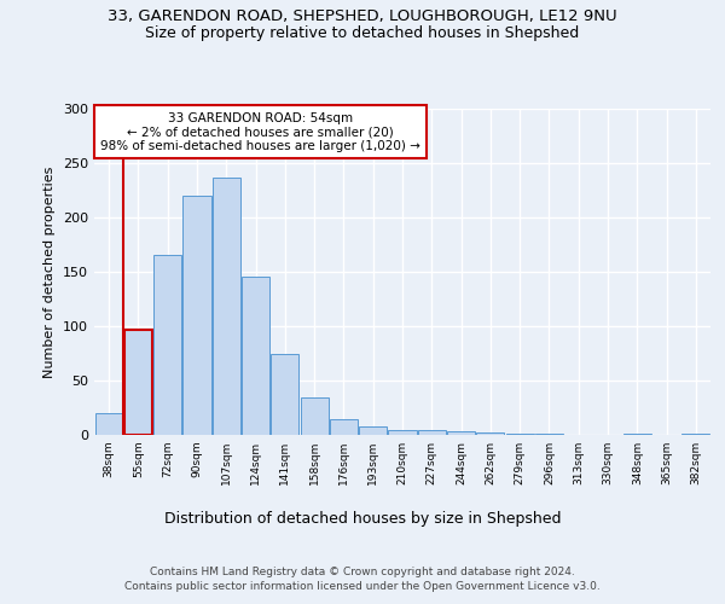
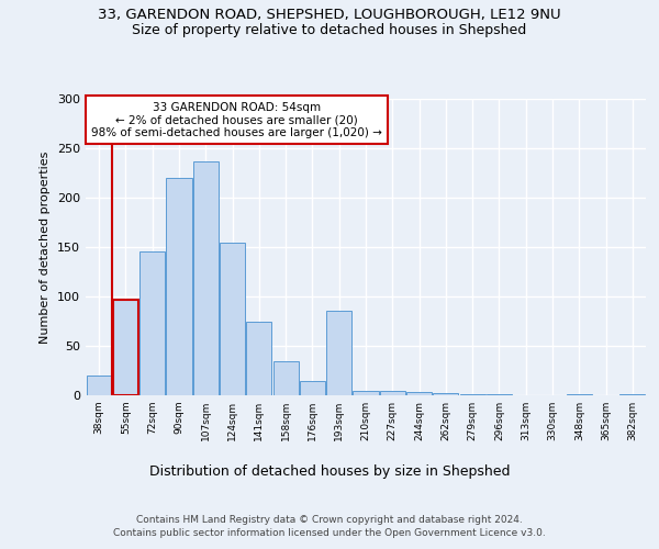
72sqm: 165 -> 146
124sqm: 145 -> 154
193sqm: 8 -> 86
